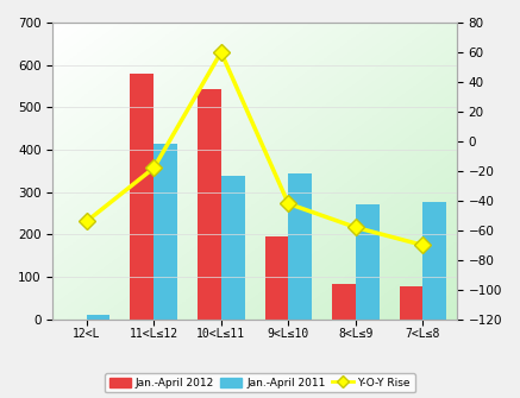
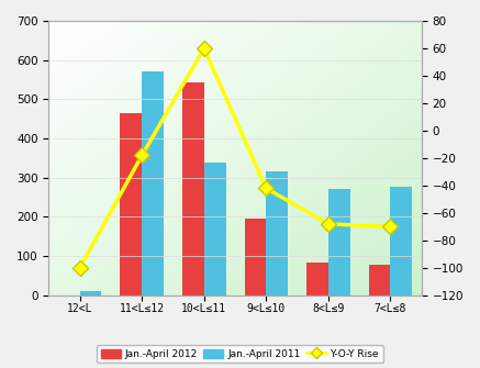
Y-O-Y Rise/12<L: -54 -> -100
Jan.-April 2012/11<L≤12: 580 -> 465
Jan.-April 2011/11<L≤12: 415 -> 570
Jan.-April 2011/9<L≤10: 345 -> 315
Y-O-Y Rise/8<L≤9: -58 -> -68
